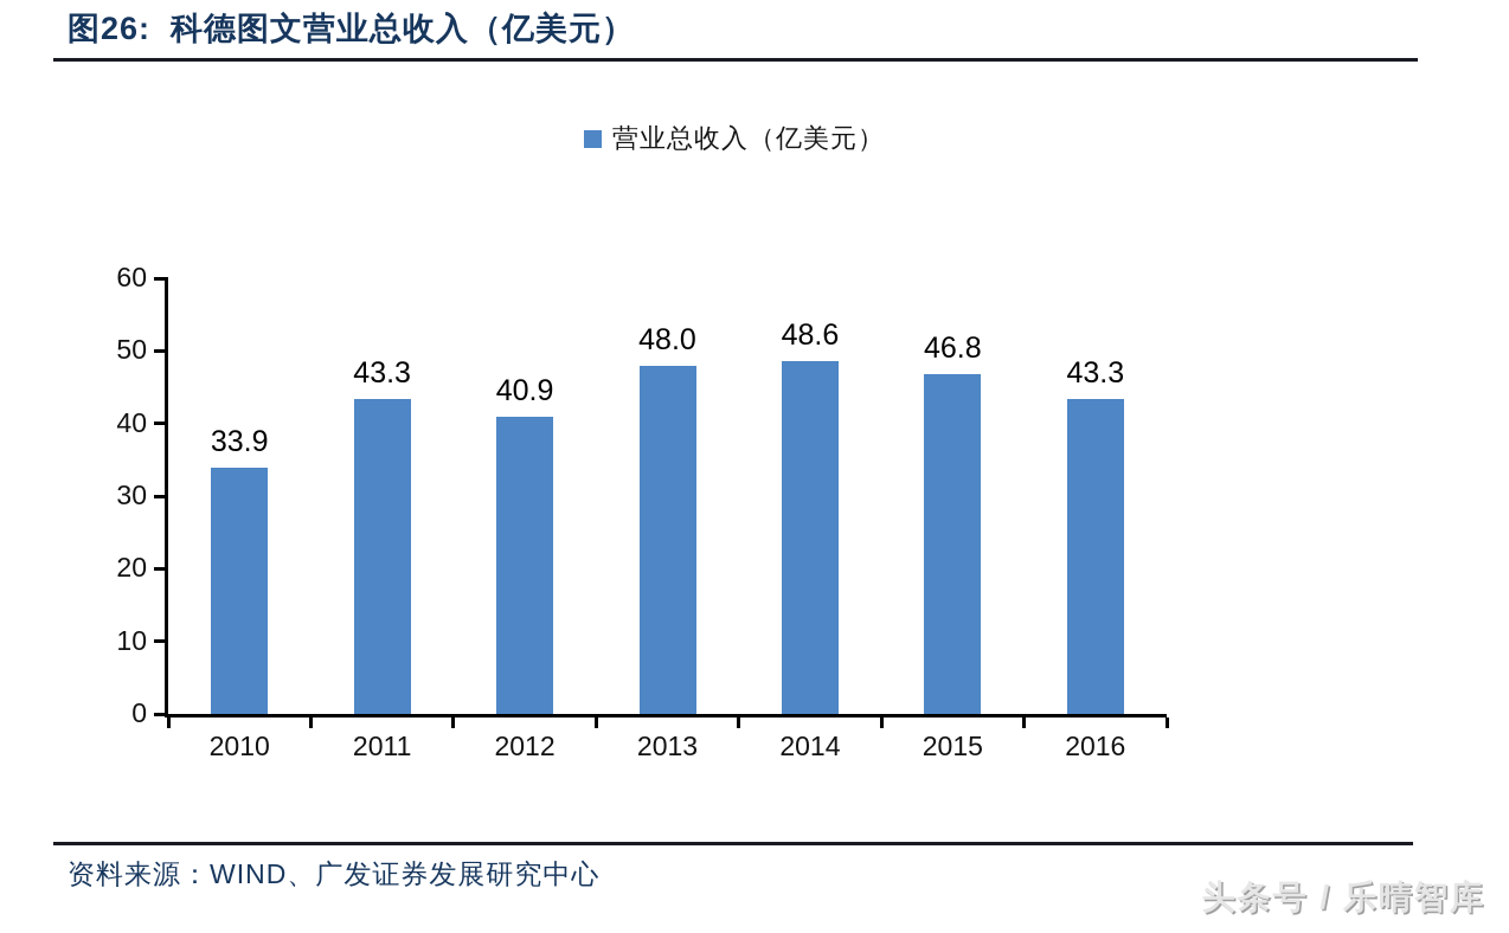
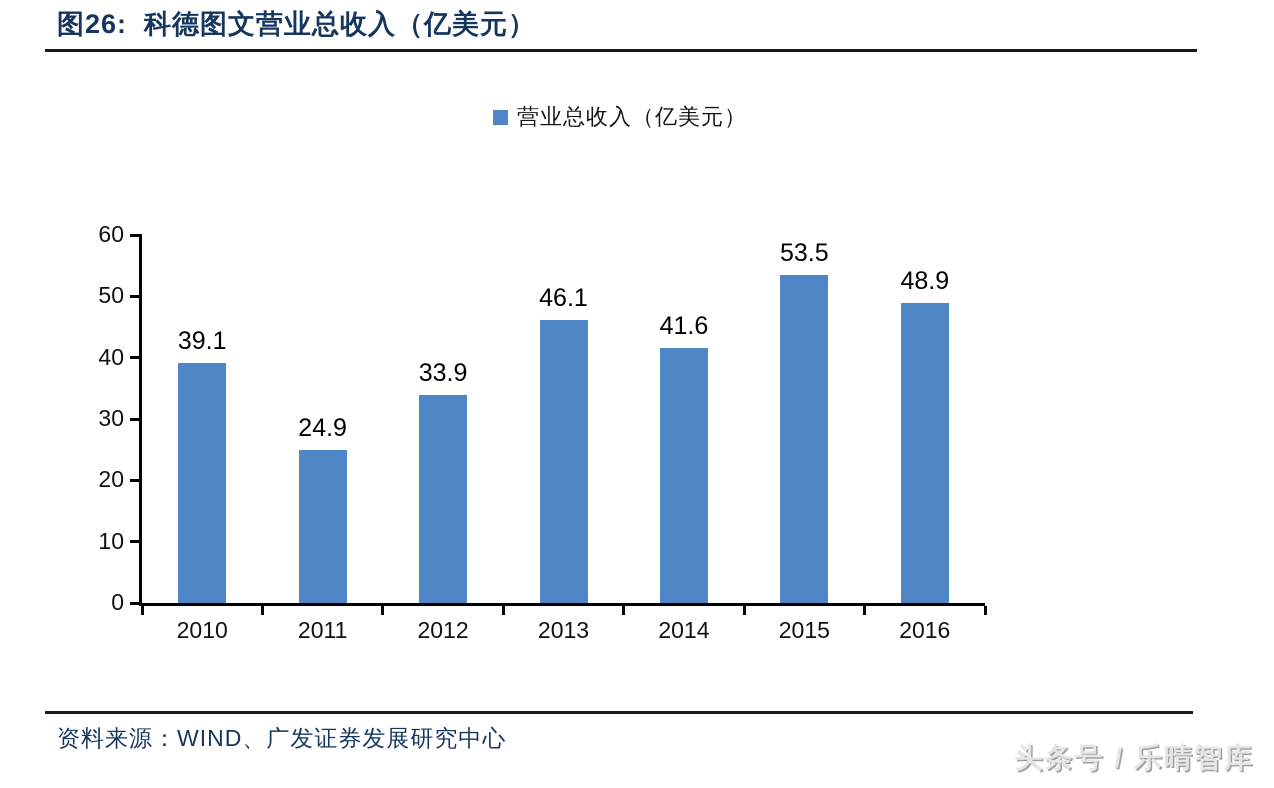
2010: 33.9 -> 39.1
2011: 43.3 -> 24.9
2012: 40.9 -> 33.9
2013: 48.0 -> 46.1
2014: 48.6 -> 41.6
2015: 46.8 -> 53.5
2016: 43.3 -> 48.9
